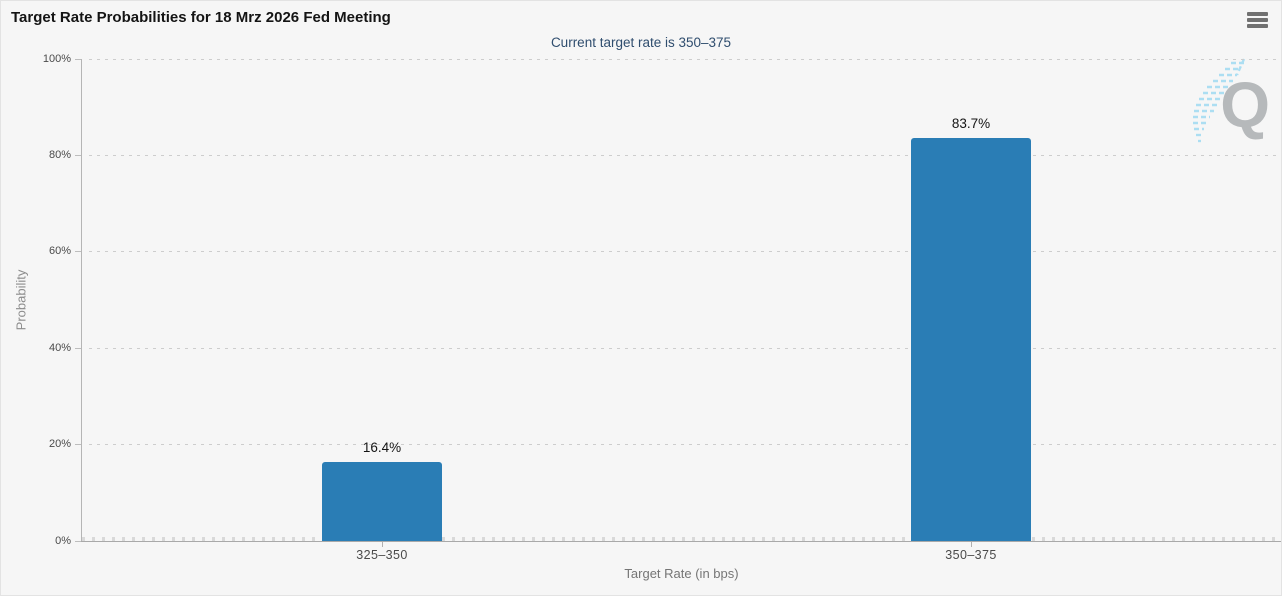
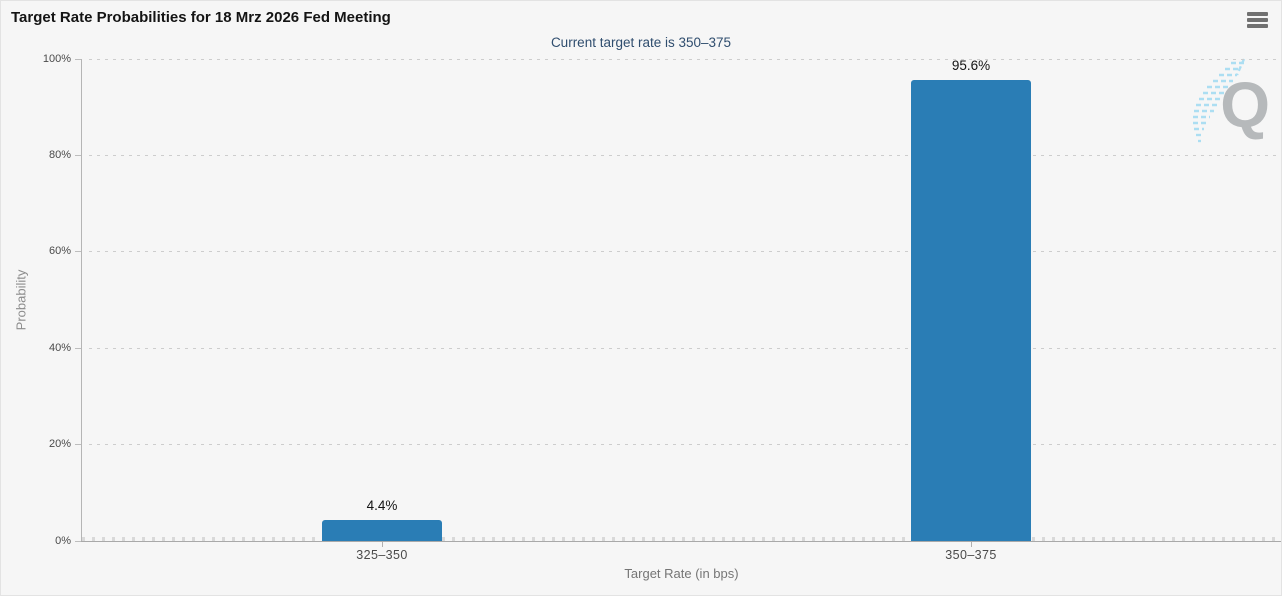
325–350: 16.4% -> 4.4%
350–375: 83.7% -> 95.6%
